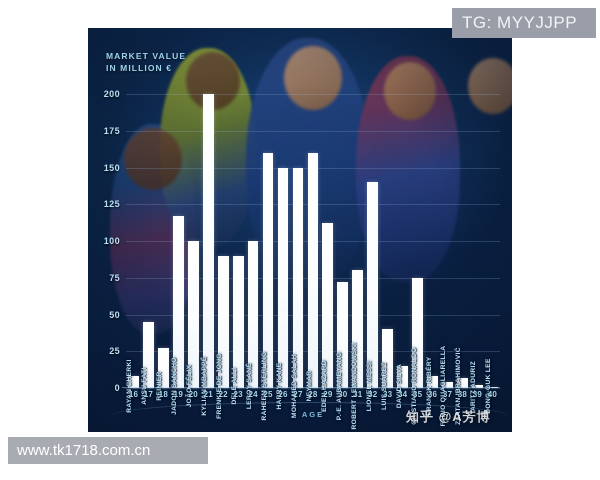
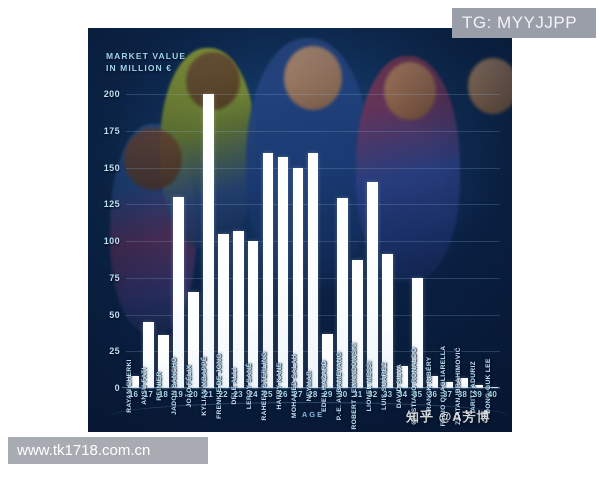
18: 27 -> 36
19: 117 -> 130
20: 100 -> 65
22: 90 -> 105
23: 90 -> 107
26: 150 -> 157
29: 112 -> 37
30: 72 -> 129
31: 80 -> 87
33: 40 -> 91
